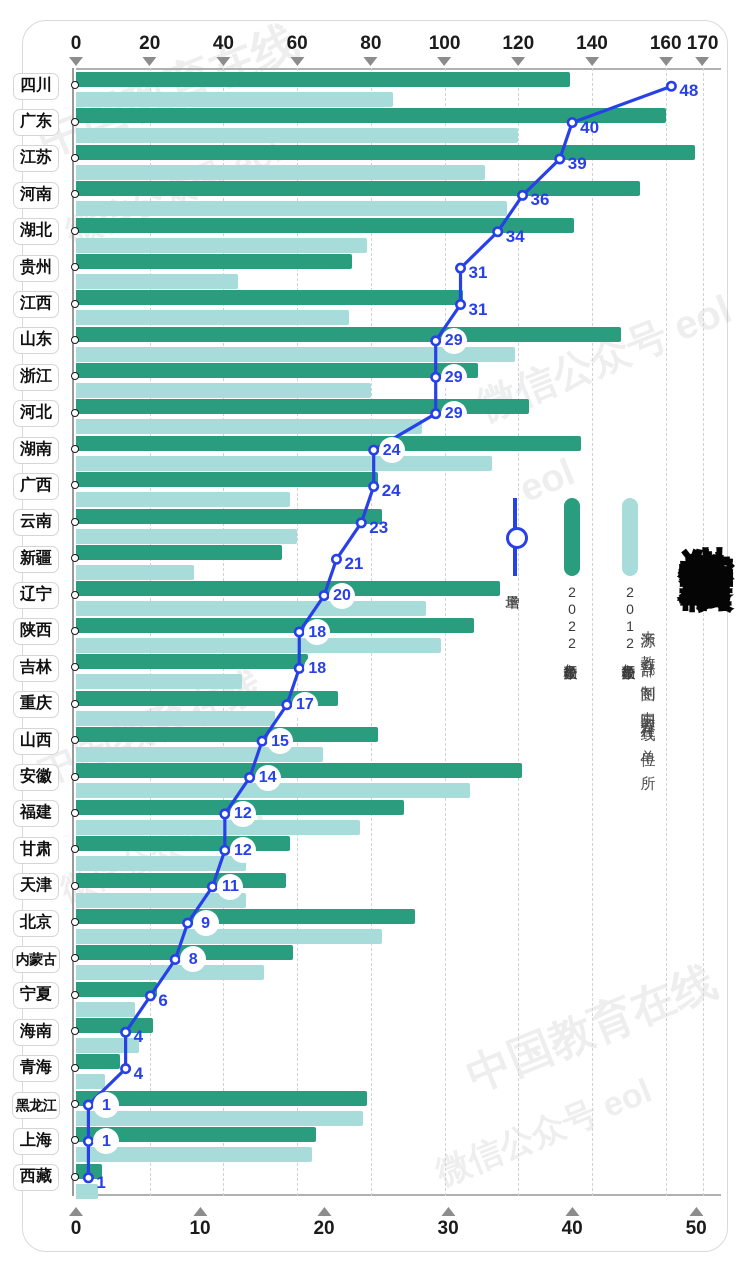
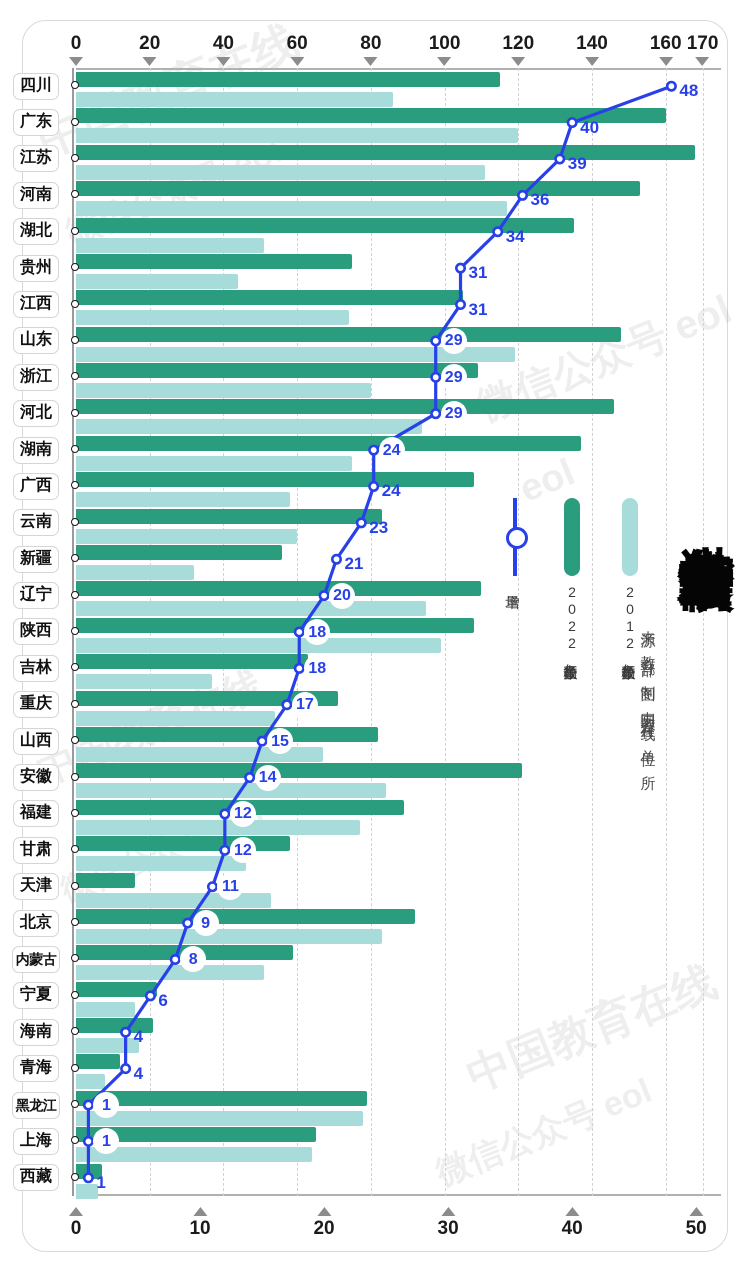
2022年高校数量/四川: 134 -> 115
2012年高校数量/湖北: 79 -> 51
2022年高校数量/河北: 123 -> 146
2012年高校数量/湖南: 113 -> 75
2022年高校数量/广西: 82 -> 108
2022年高校数量/辽宁: 115 -> 110
2012年高校数量/吉林: 45 -> 37
2012年高校数量/安徽: 107 -> 84
2022年高校数量/天津: 57 -> 16
2012年高校数量/天津: 46 -> 53
